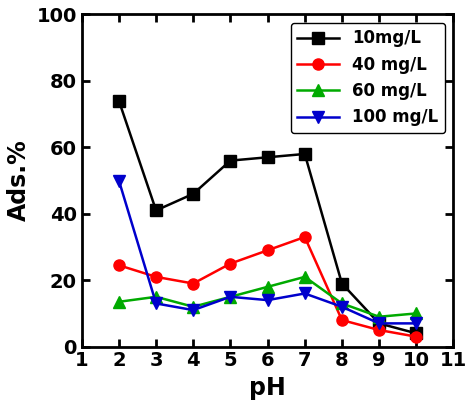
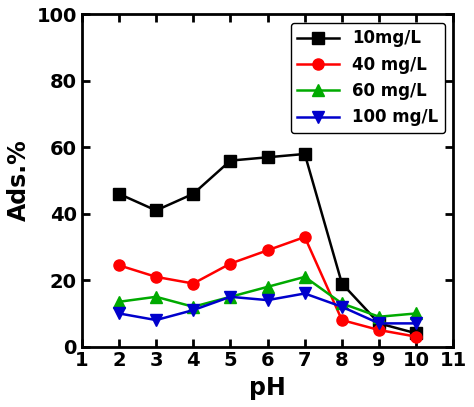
10mg/L/2: 74 -> 46
100 mg/L/2: 50 -> 10
100 mg/L/3: 13 -> 8
